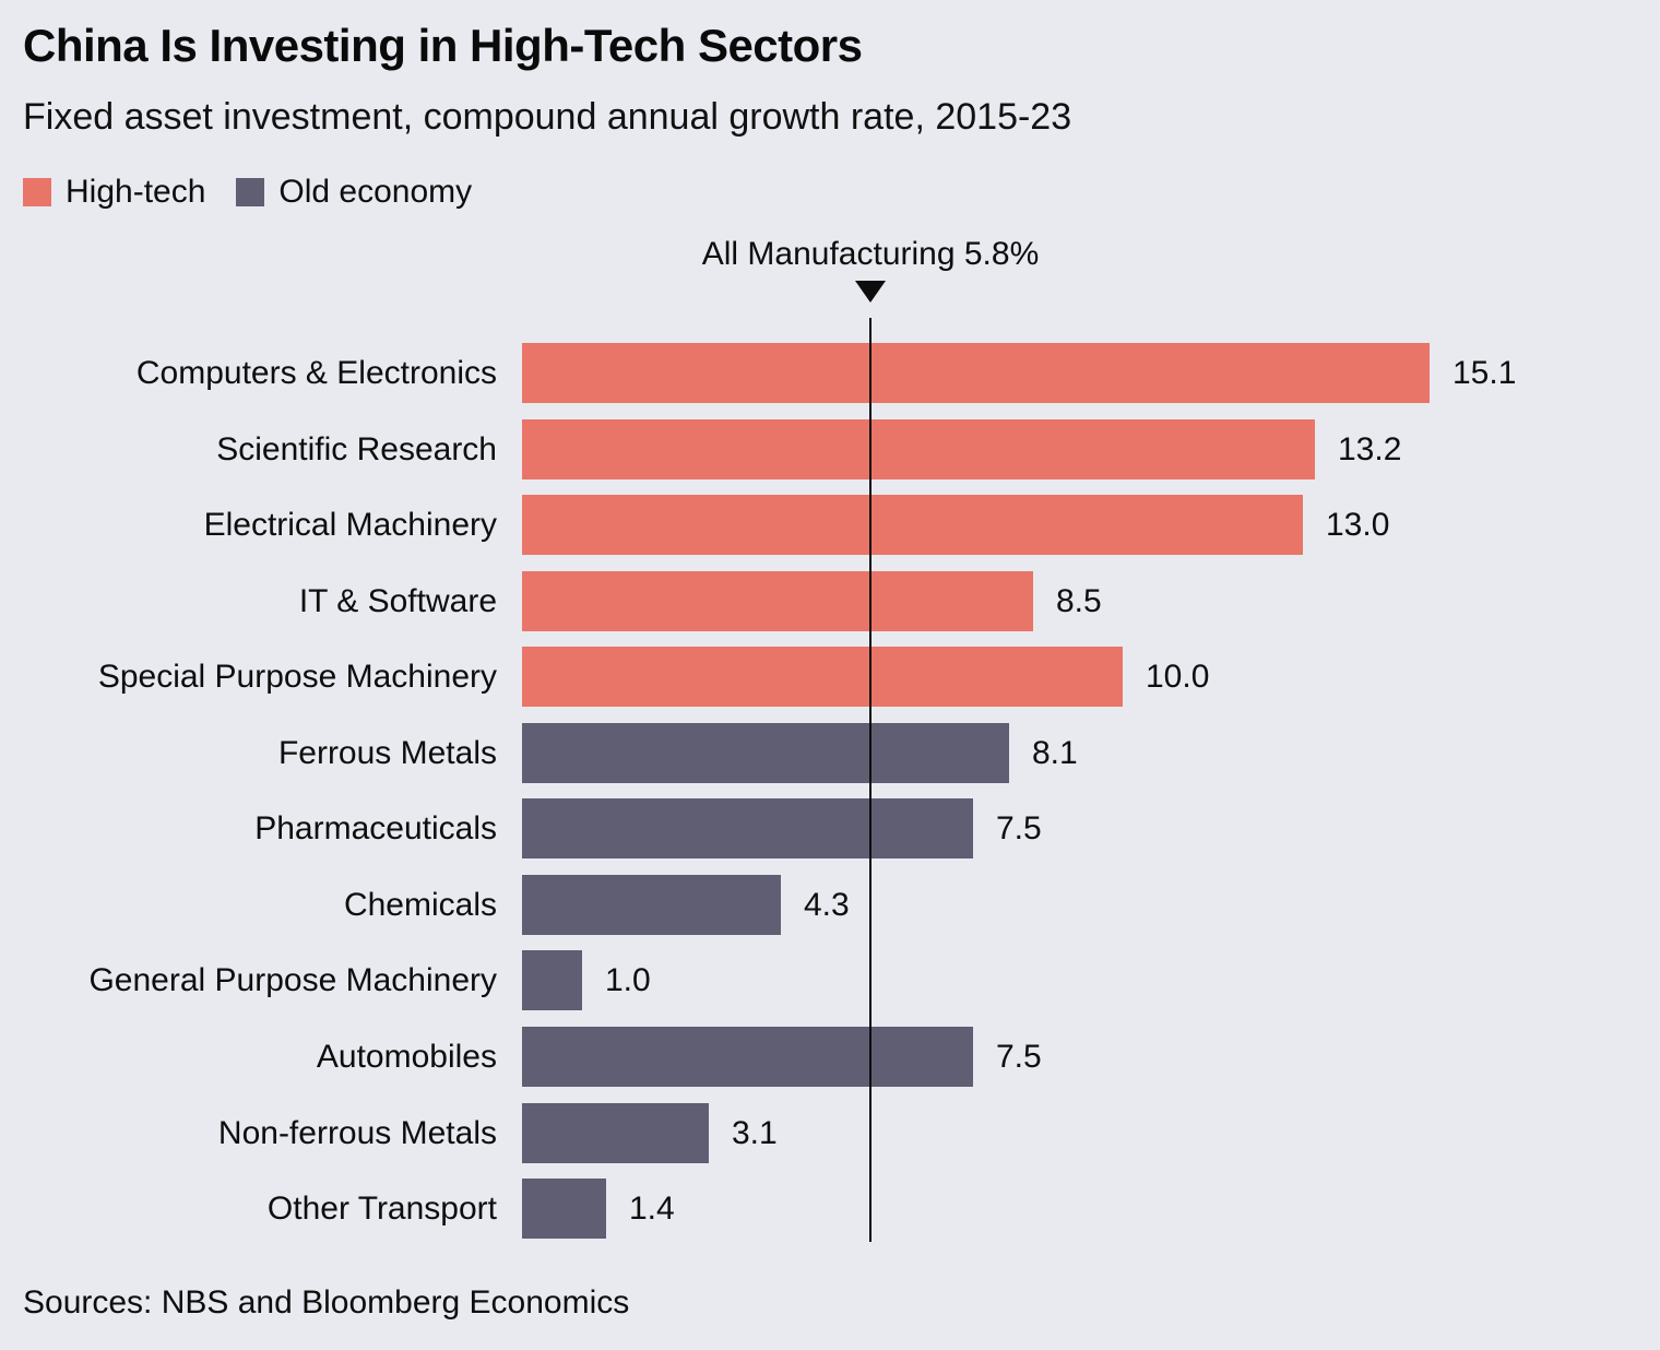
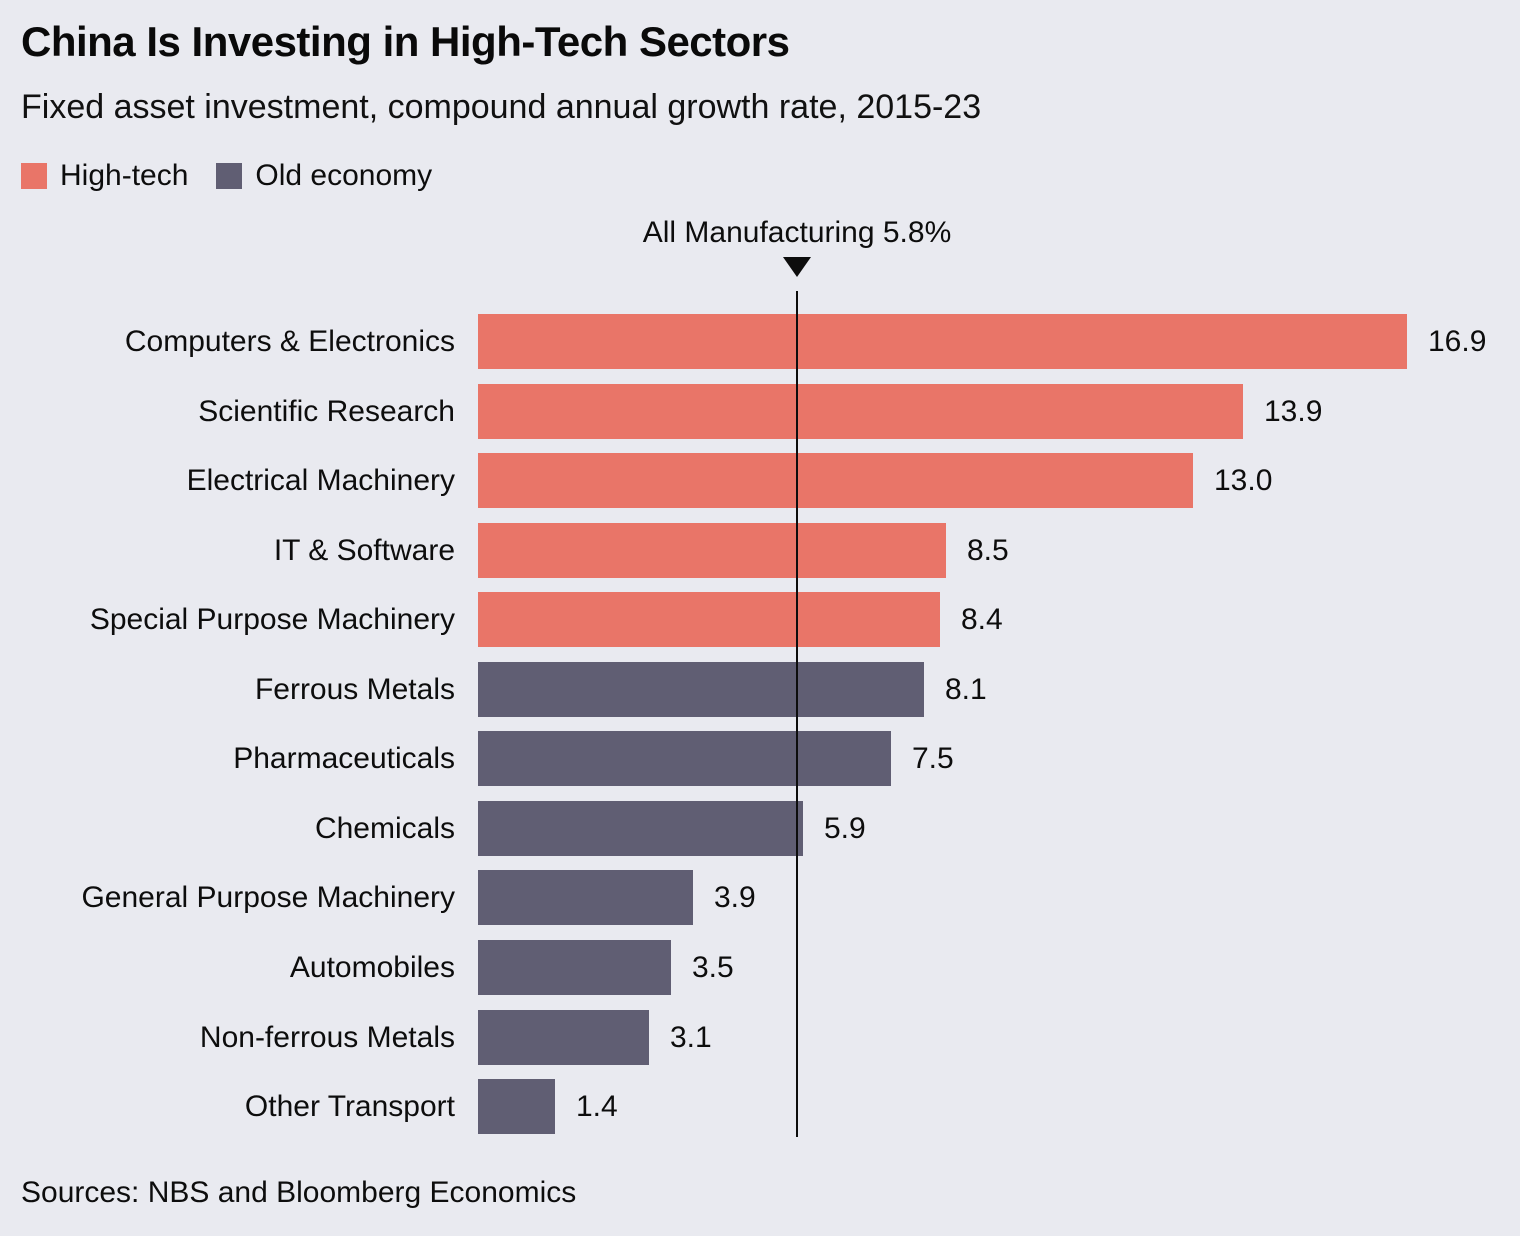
Computers & Electronics: 15.1 -> 16.9
Scientific Research: 13.2 -> 13.9
Special Purpose Machinery: 10.0 -> 8.4
Chemicals: 4.3 -> 5.9
General Purpose Machinery: 1.0 -> 3.9
Automobiles: 7.5 -> 3.5
